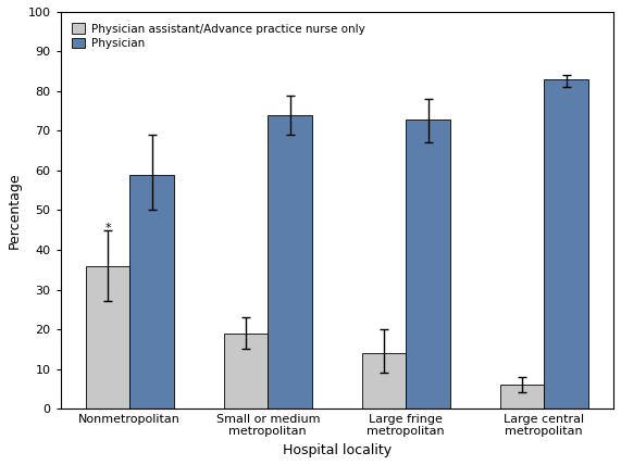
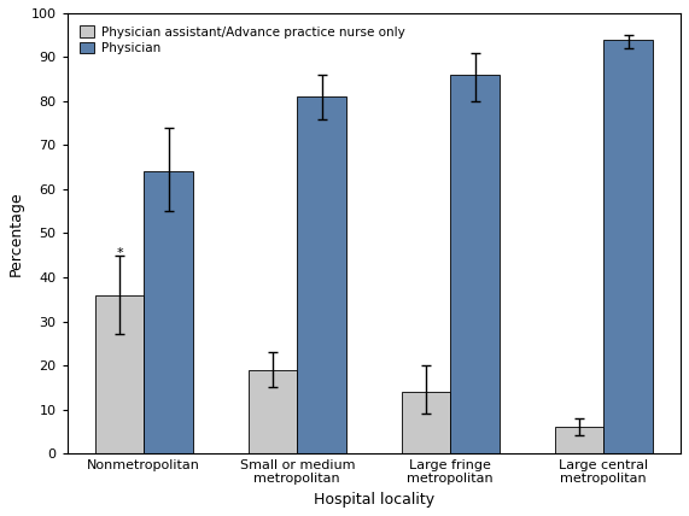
Physician/Nonmetropolitan: 59 -> 64
Physician/Small or medium metropolitan: 74 -> 81
Physician/Large fringe metropolitan: 73 -> 86
Physician/Large central metropolitan: 83 -> 94
